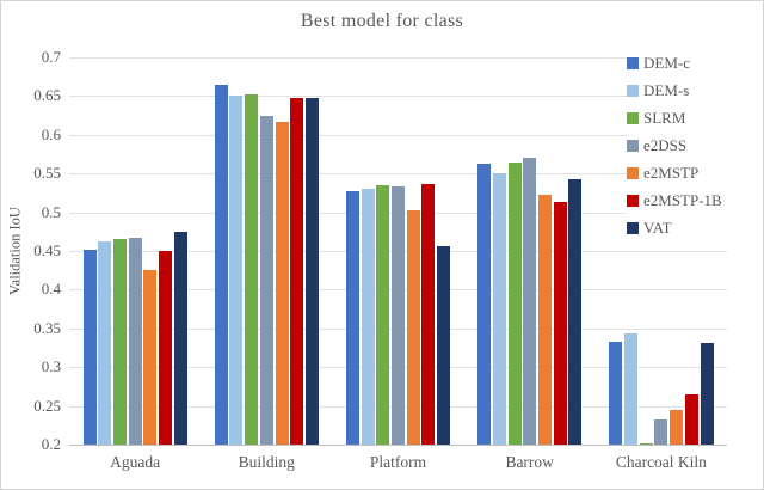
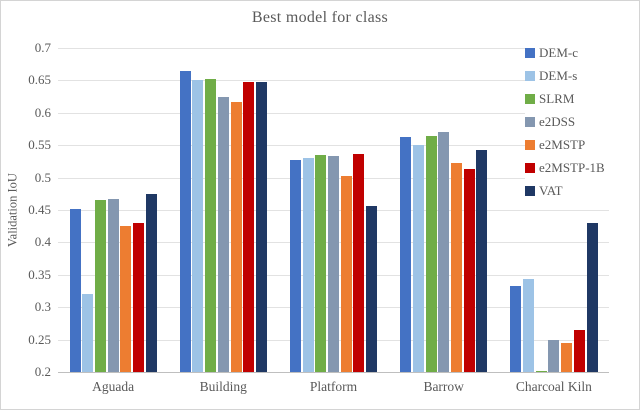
DEM-s/Aguada: 0.46 -> 0.32
e2MSTP-1B/Aguada: 0.45 -> 0.43
e2DSS/Charcoal Kiln: 0.23 -> 0.25
VAT/Charcoal Kiln: 0.33 -> 0.43
